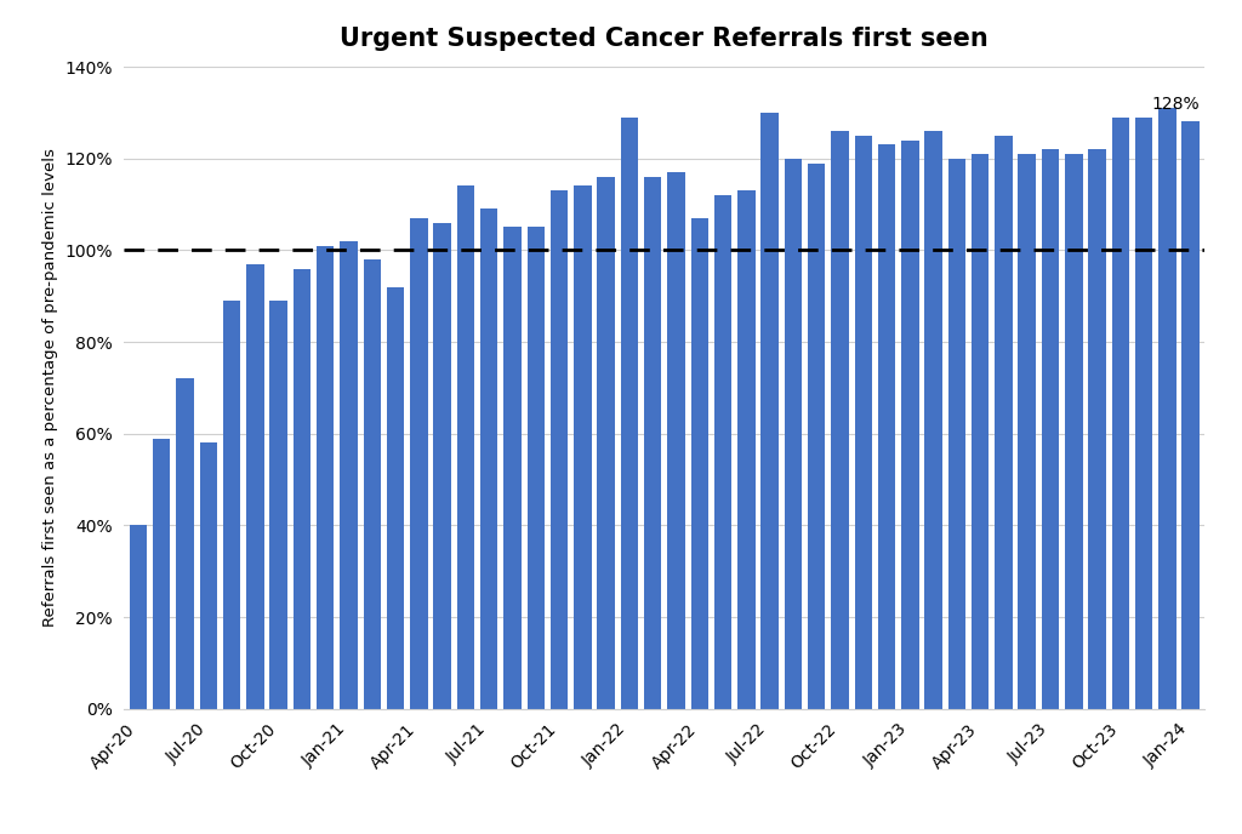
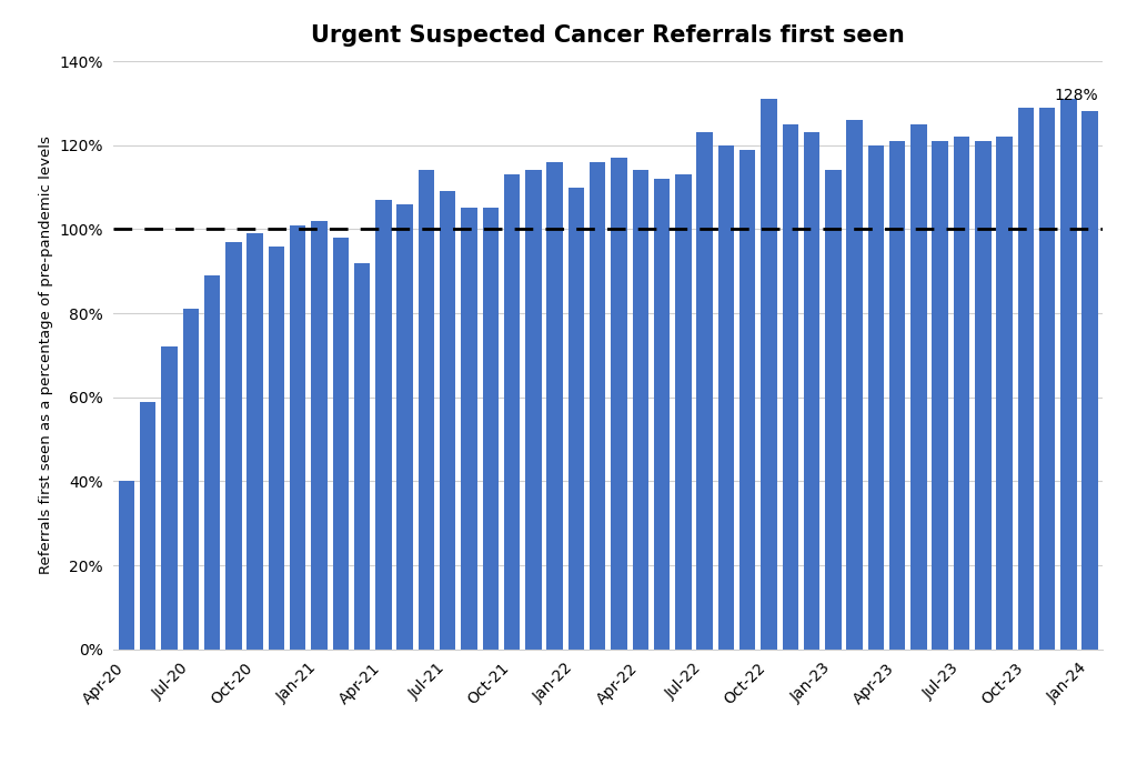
Jul-20: 58% -> 81%
Oct-20: 89% -> 99%
Jan-22: 129% -> 110%
Apr-22: 107% -> 114%
Jul-22: 130% -> 123%
Oct-22: 126% -> 131%
Jan-23: 124% -> 114%
